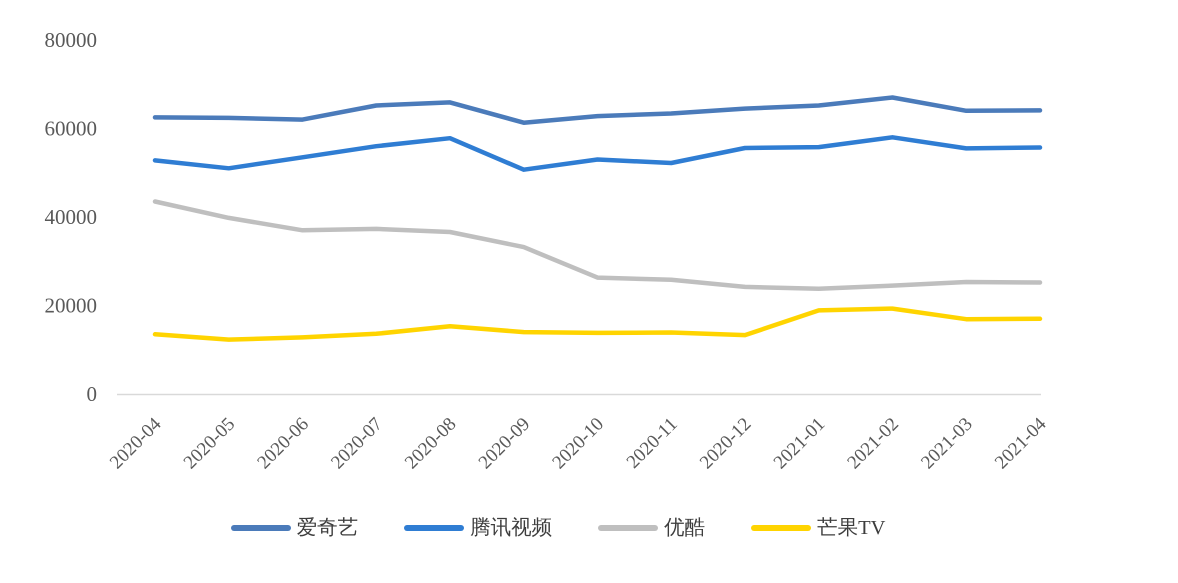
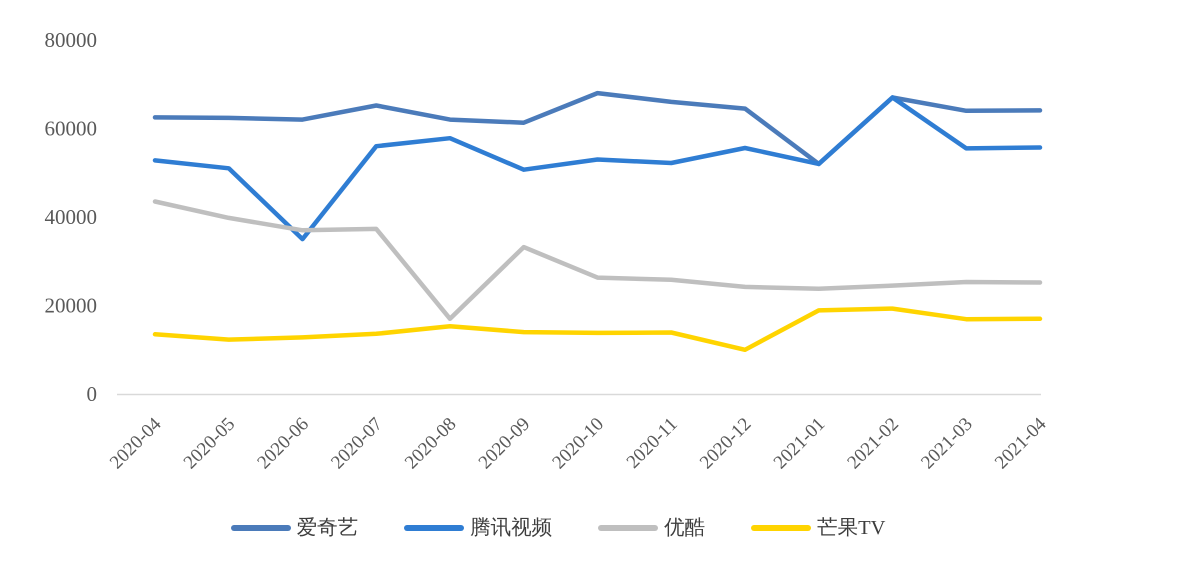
腾讯视频/2020-06: 54000 -> 35000
爱奇艺/2020-08: 66000 -> 62000
优酷/2020-08: 37000 -> 17000
爱奇艺/2020-10: 63000 -> 68000
爱奇艺/2020-11: 63000 -> 66000
芒果TV/2020-12: 13000 -> 10000
爱奇艺/2021-01: 65000 -> 52000
腾讯视频/2021-01: 56000 -> 52000
腾讯视频/2021-02: 58000 -> 67000
